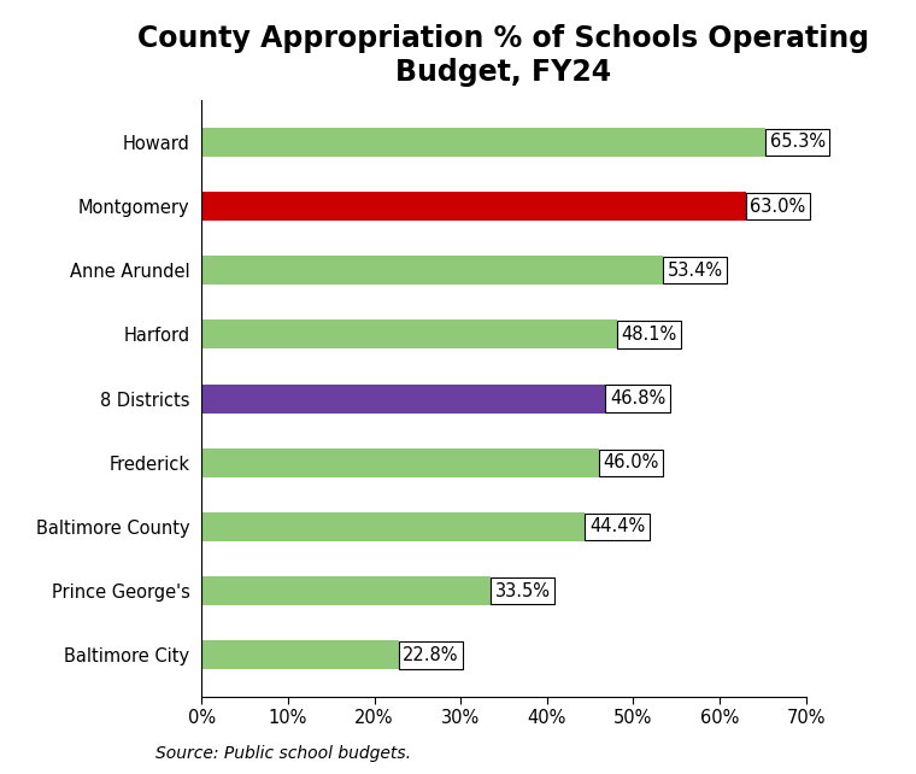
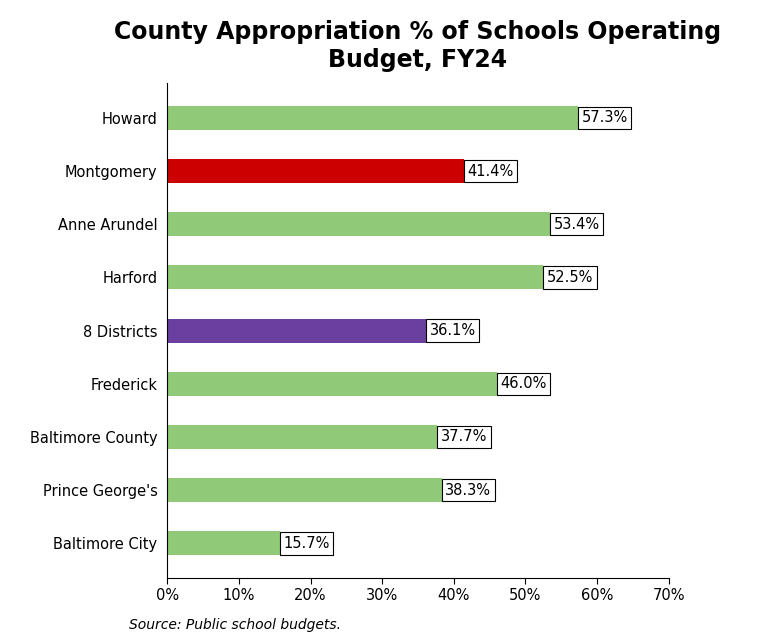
Howard: 65.3% -> 57.3%
Montgomery: 63.0% -> 41.4%
Harford: 48.1% -> 52.5%
8 Districts: 46.8% -> 36.1%
Baltimore County: 44.4% -> 37.7%
Prince George's: 33.5% -> 38.3%
Baltimore City: 22.8% -> 15.7%
